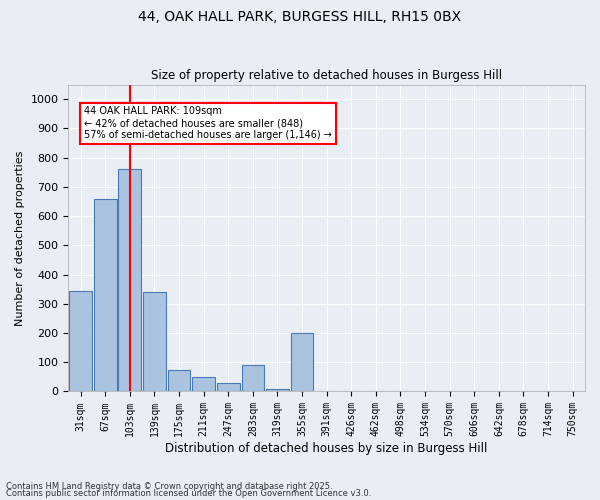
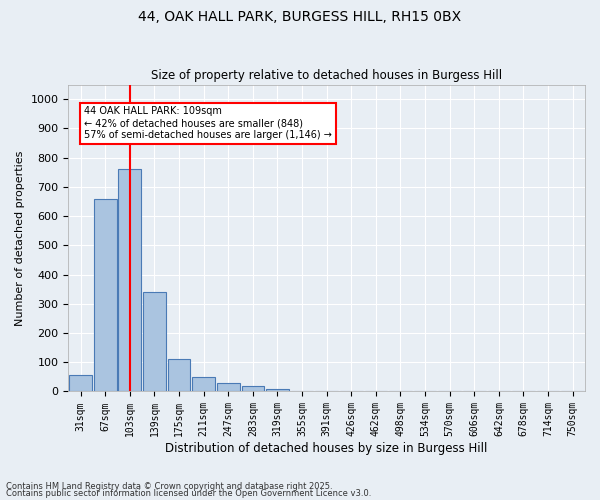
31sqm: 345 -> 55
175sqm: 75 -> 110
283sqm: 90 -> 18
355sqm: 200 -> 2
